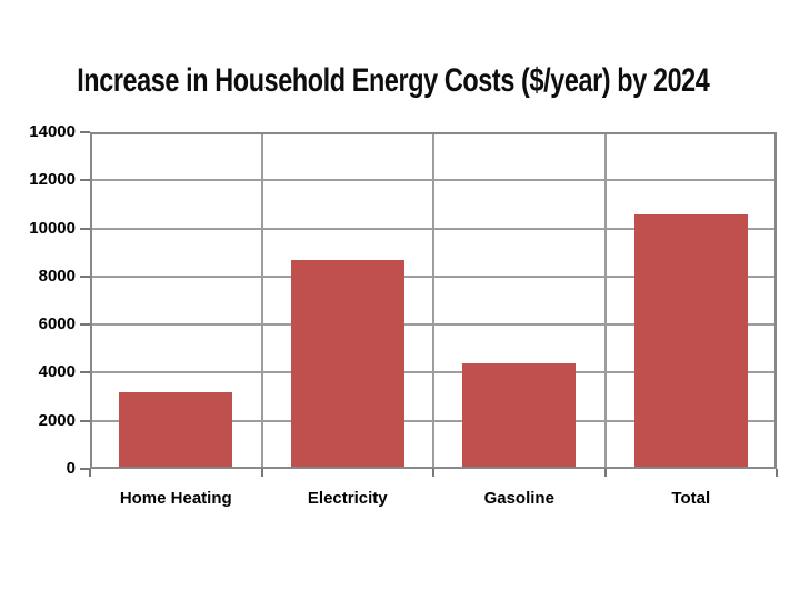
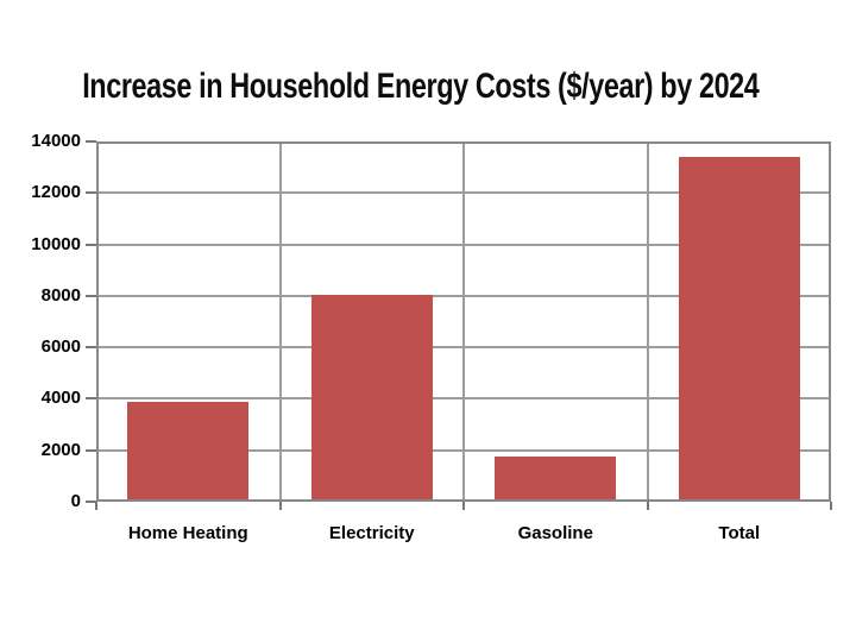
Home Heating: 3100 -> 3800
Electricity: 8600 -> 8000
Gasoline: 4300 -> 1600
Total: 10500 -> 13300
